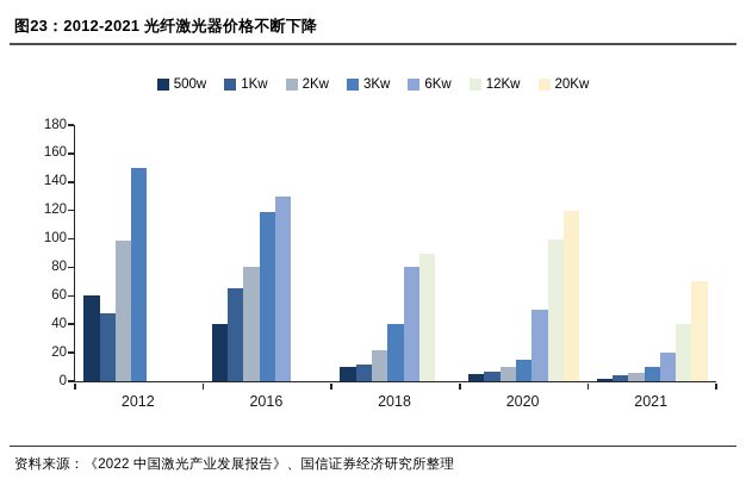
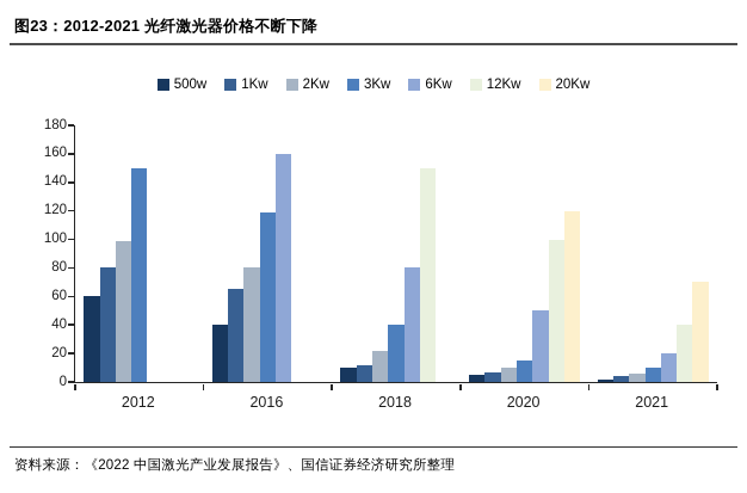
1Kw/2012: 48 -> 80
6Kw/2016: 130 -> 160
12Kw/2018: 90 -> 150
